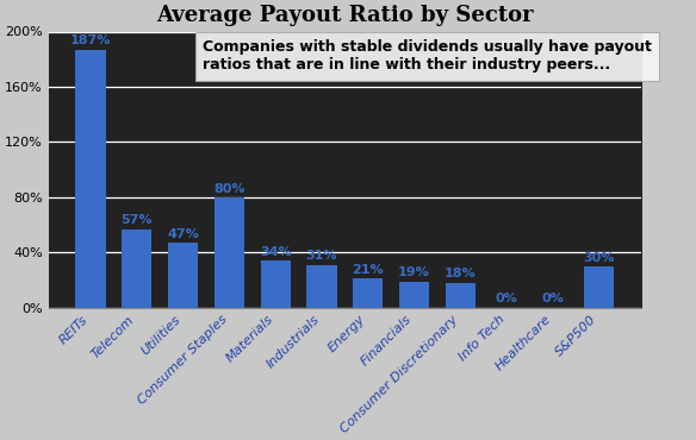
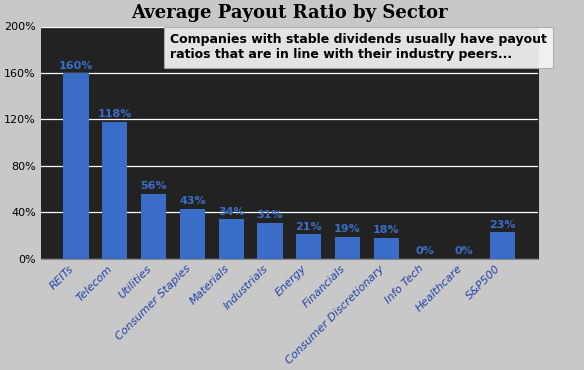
REITs: 187% -> 160%
Telecom: 57% -> 118%
Utilities: 47% -> 56%
Consumer Staples: 80% -> 43%
S&P500: 30% -> 23%
